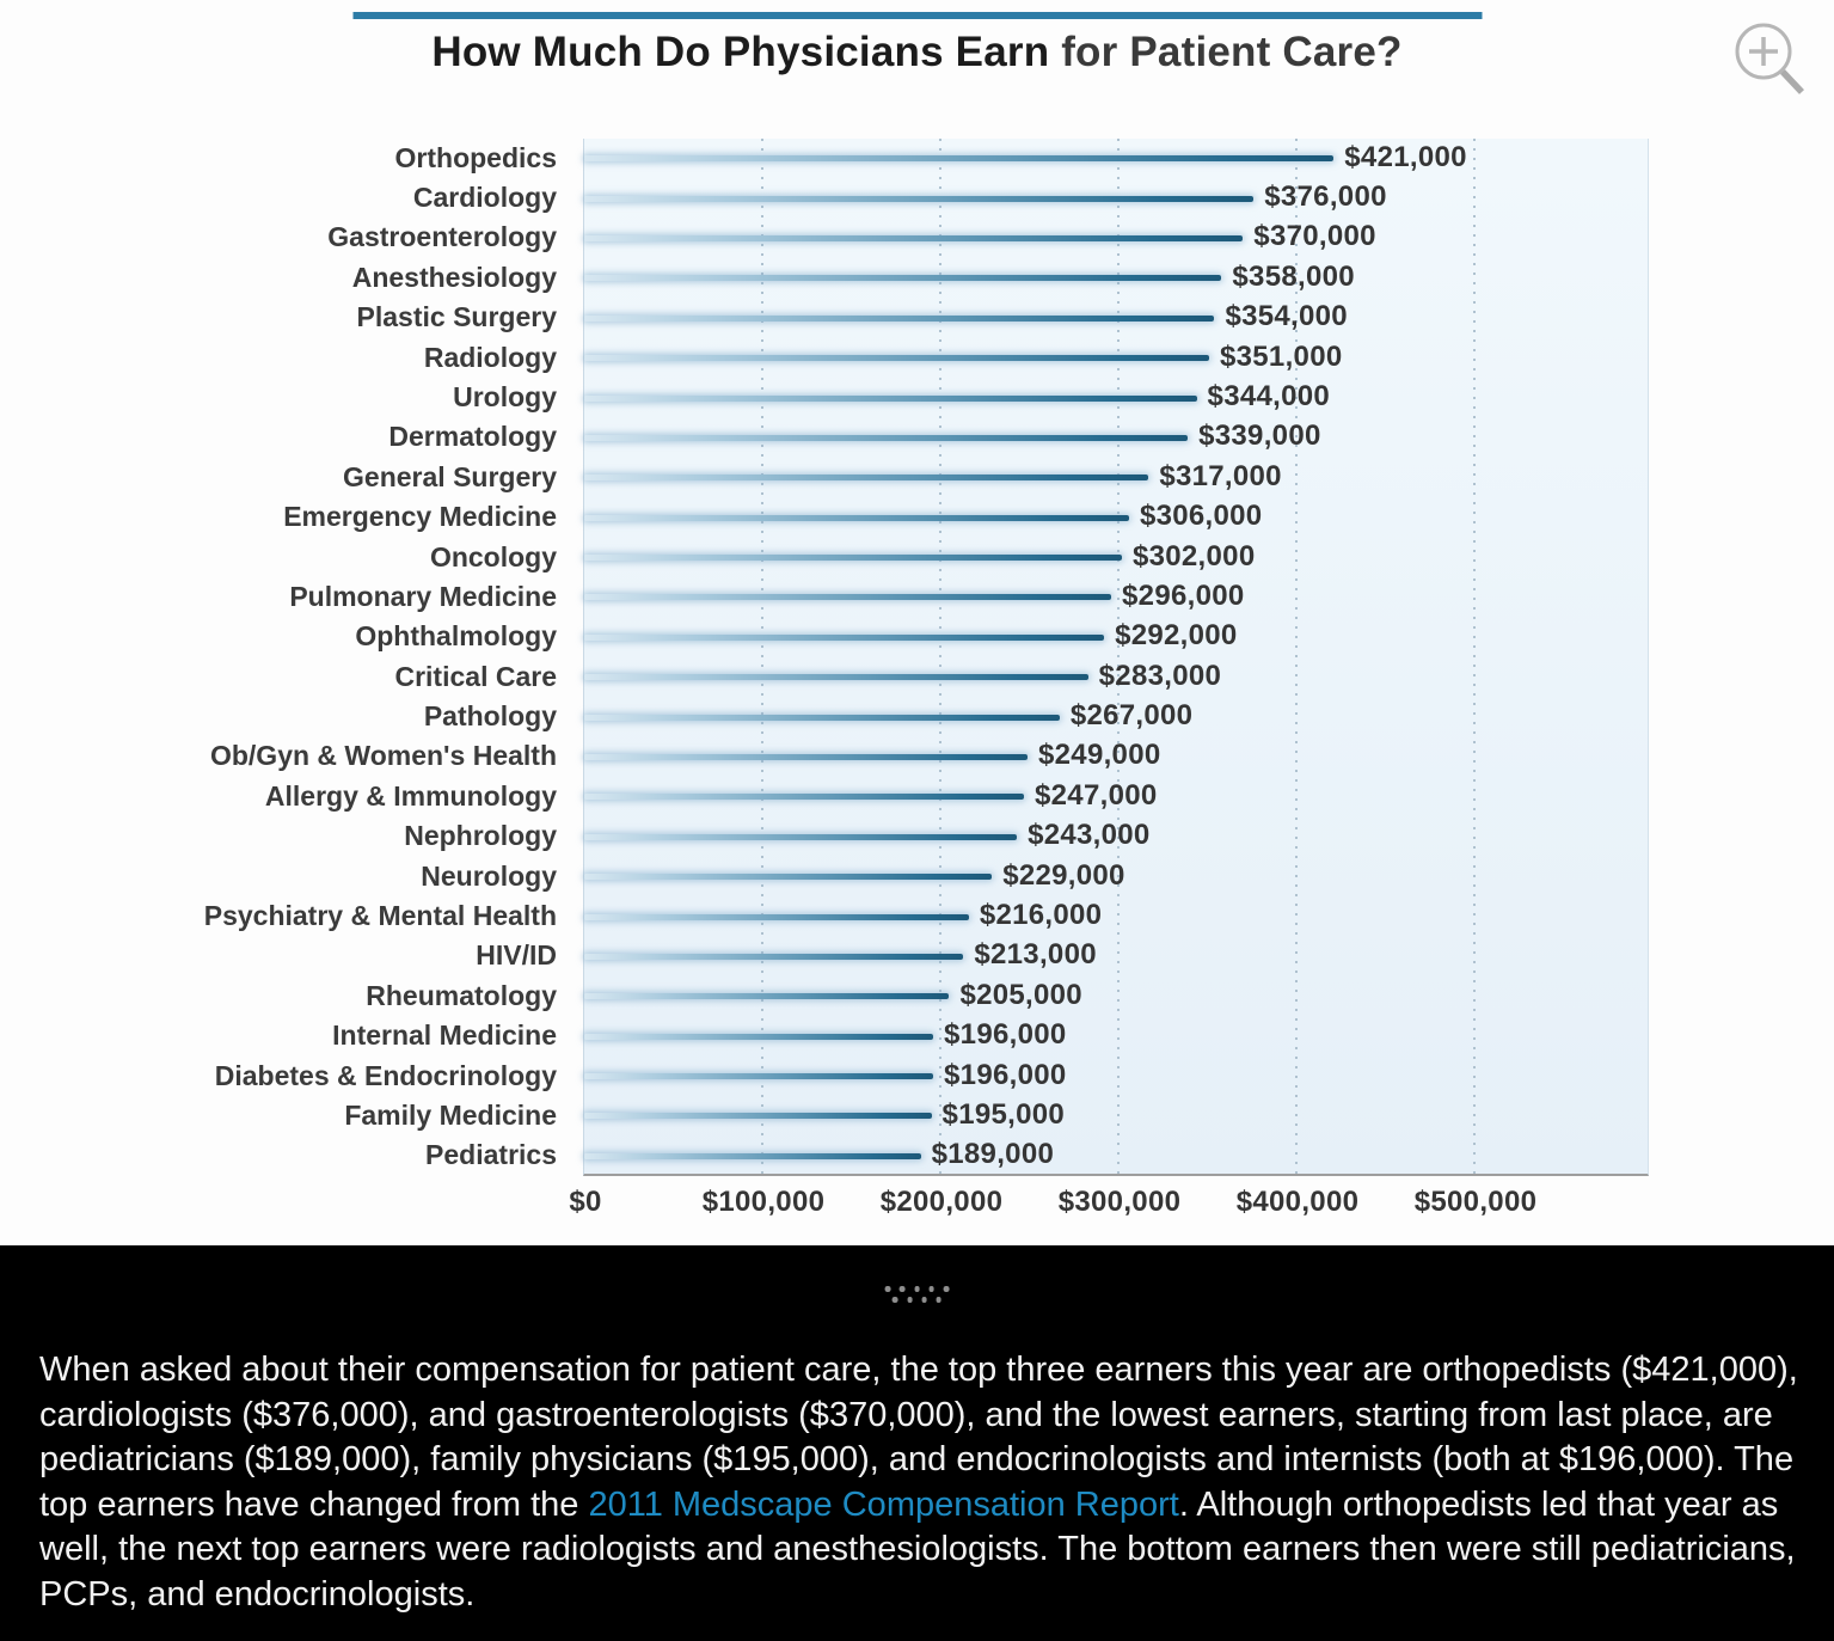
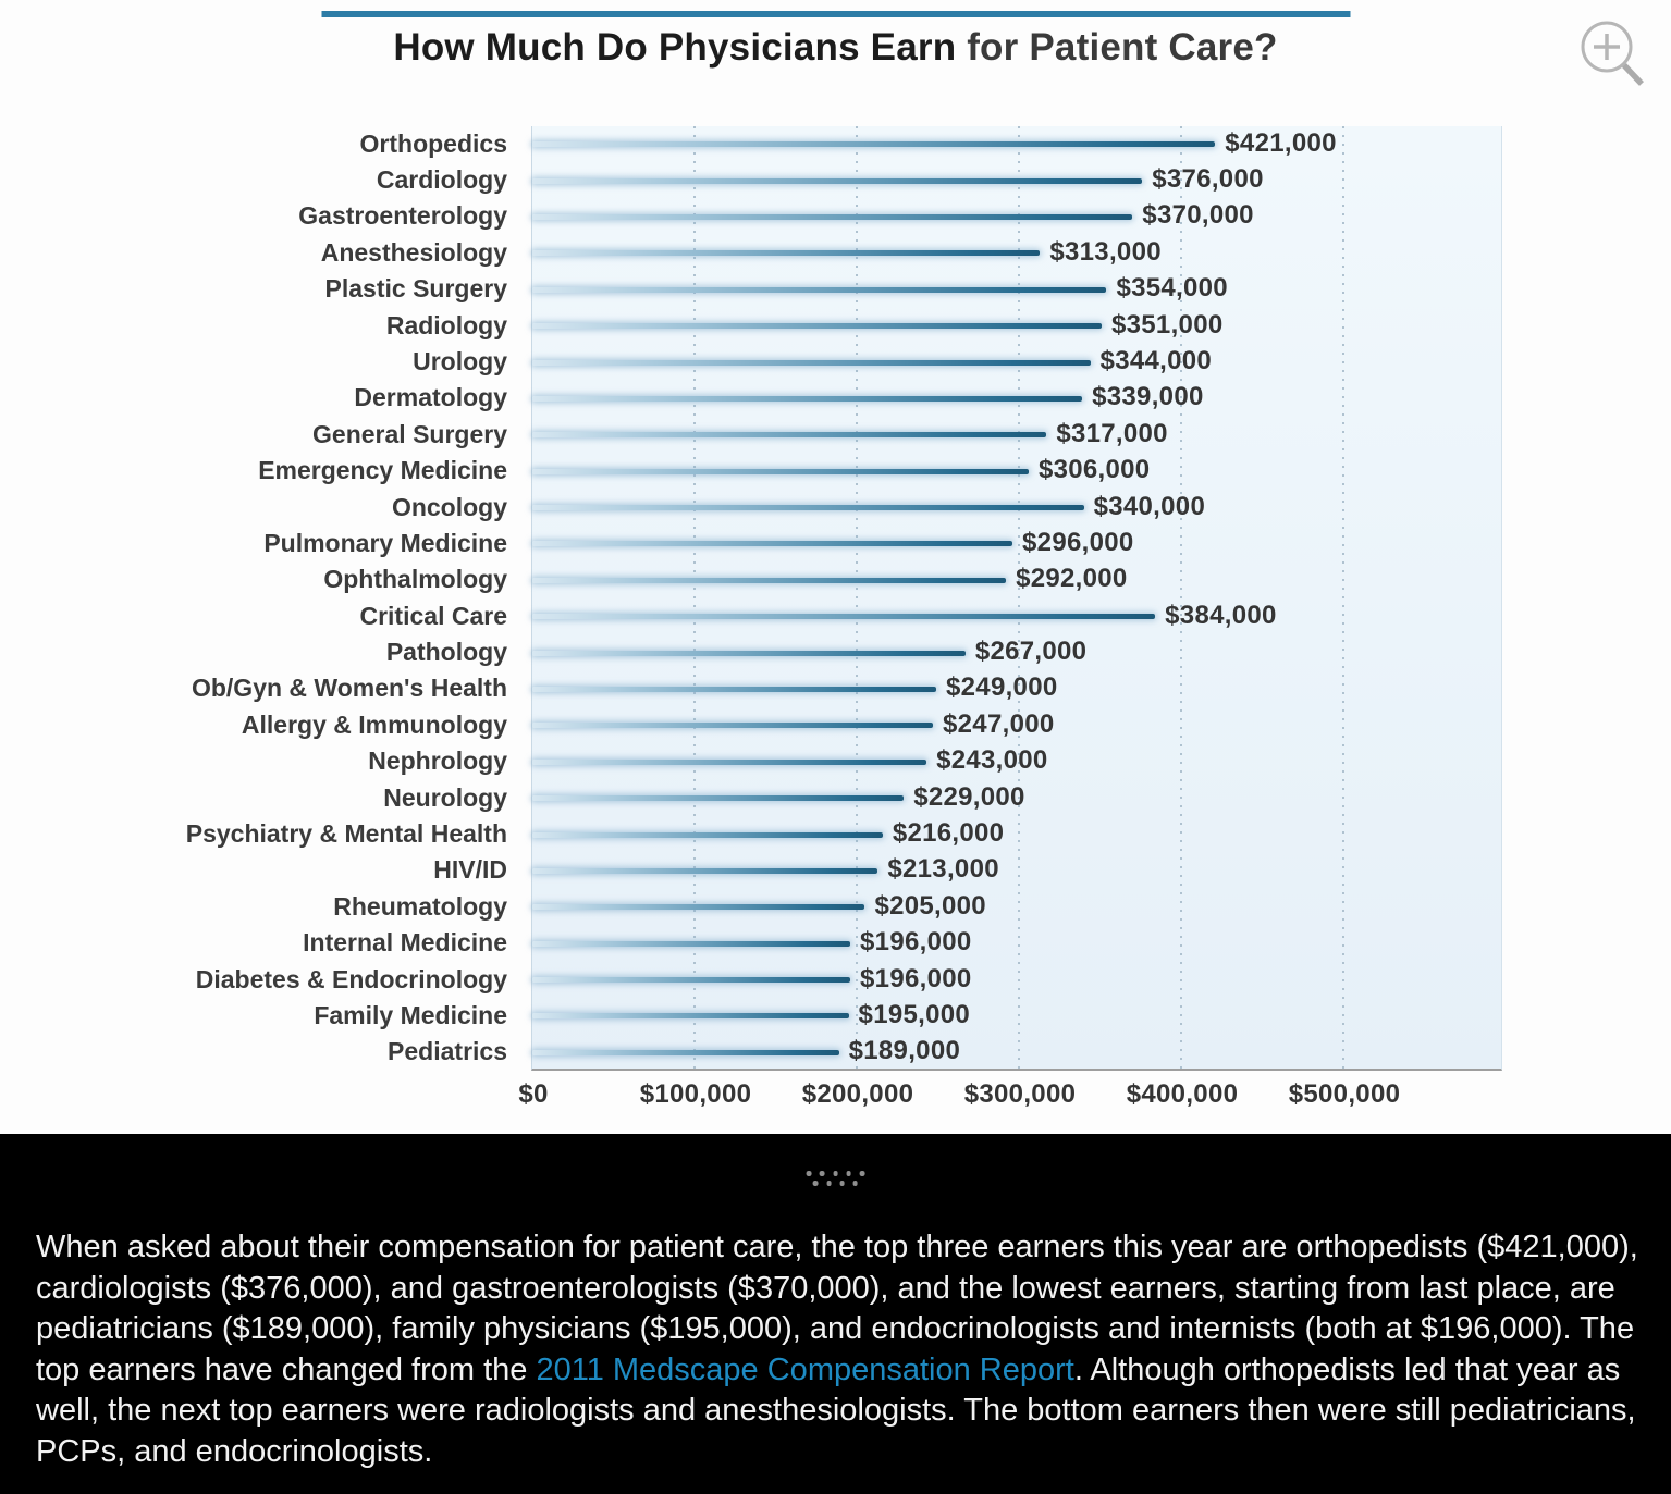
Anesthesiology: $358,000 -> $313,000
Oncology: $302,000 -> $340,000
Critical Care: $283,000 -> $384,000
